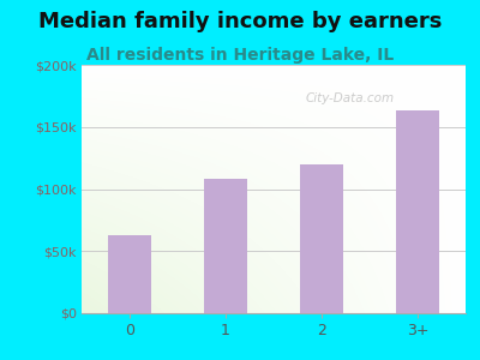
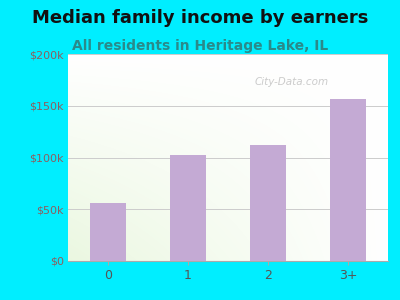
0: $63k -> $56k
1: $108k -> $102k
2: $120k -> $112k
3+: $163k -> $157k
